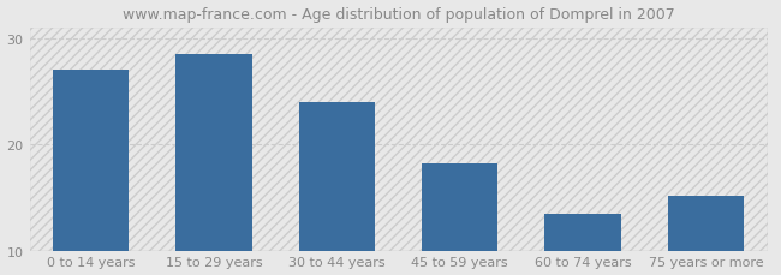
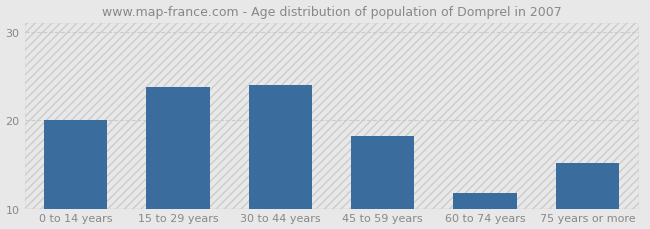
0 to 14 years: 27.0 -> 20.0
15 to 29 years: 28.5 -> 23.8
60 to 74 years: 13.5 -> 11.8
